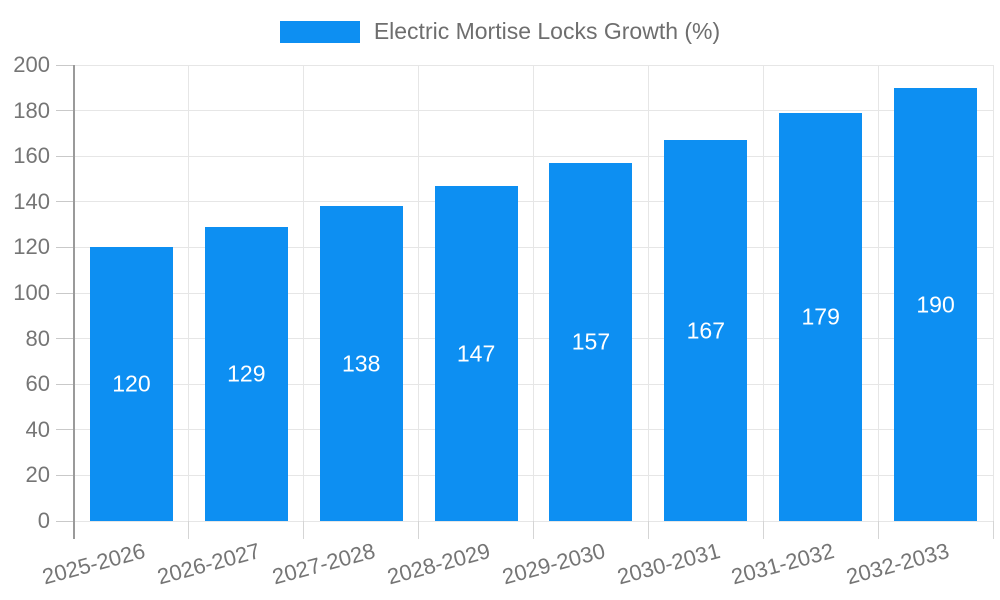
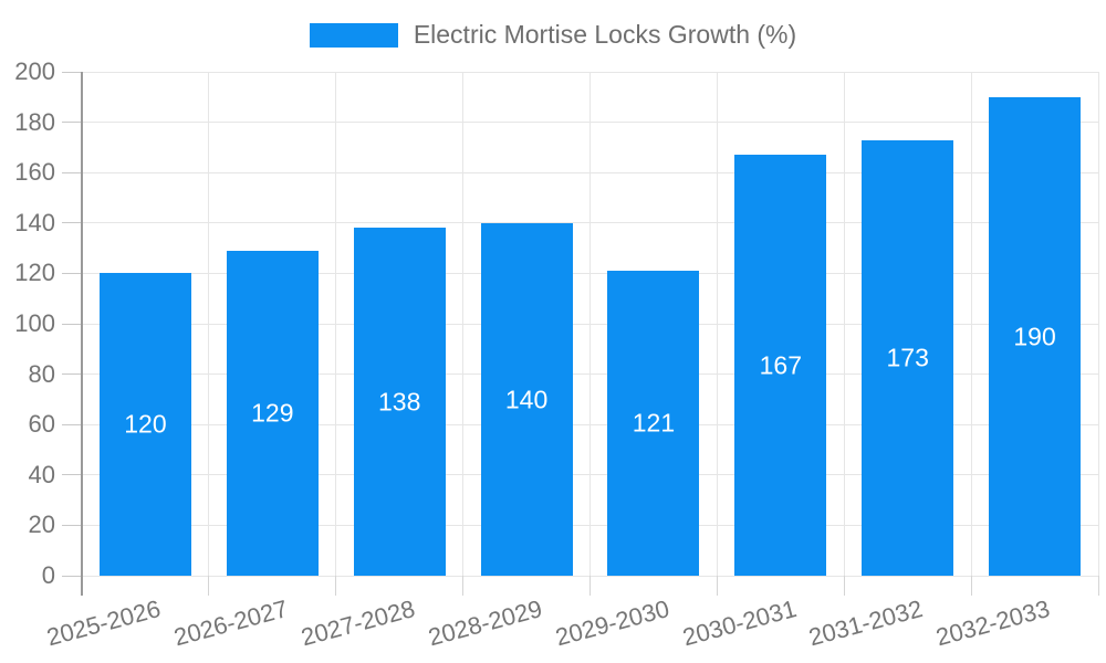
2028-2029: 147 -> 140
2029-2030: 157 -> 121
2031-2032: 179 -> 173
